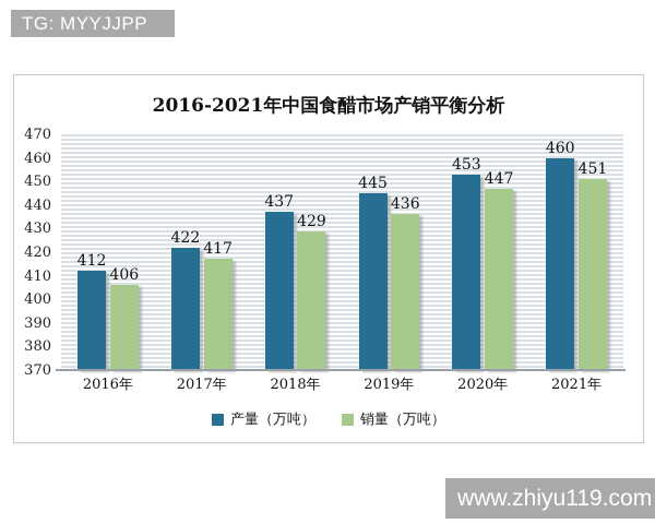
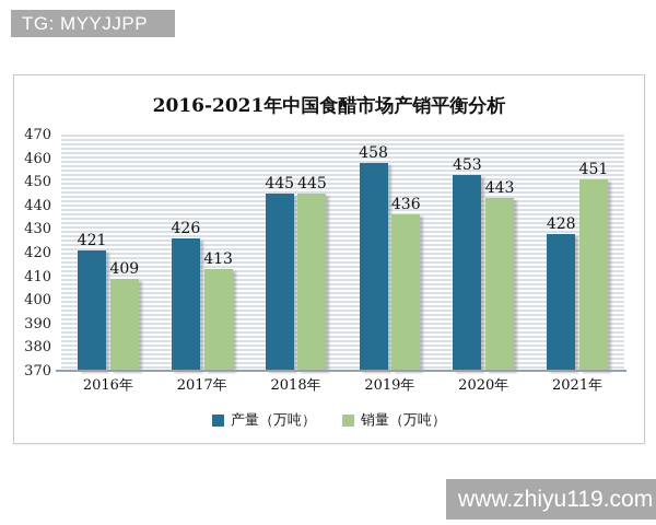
产量（万吨）/2016年: 412 -> 421
销量（万吨）/2016年: 406 -> 409
产量（万吨）/2017年: 422 -> 426
销量（万吨）/2017年: 417 -> 413
产量（万吨）/2018年: 437 -> 445
销量（万吨）/2018年: 429 -> 445
产量（万吨）/2019年: 445 -> 458
销量（万吨）/2020年: 447 -> 443
产量（万吨）/2021年: 460 -> 428
